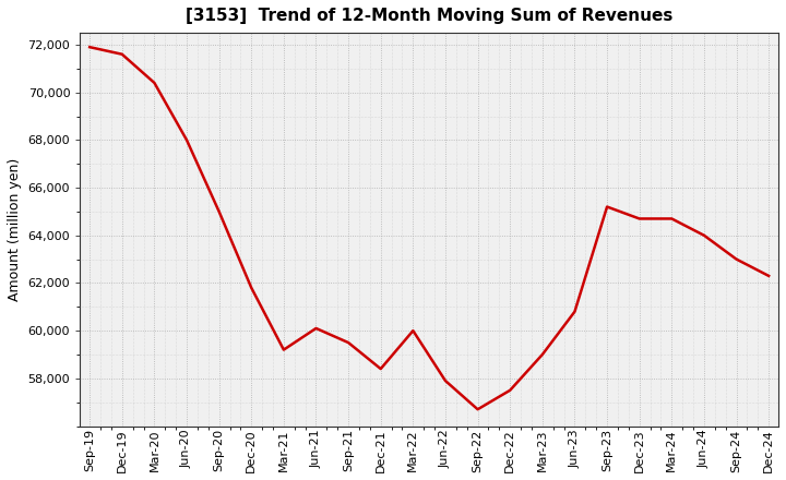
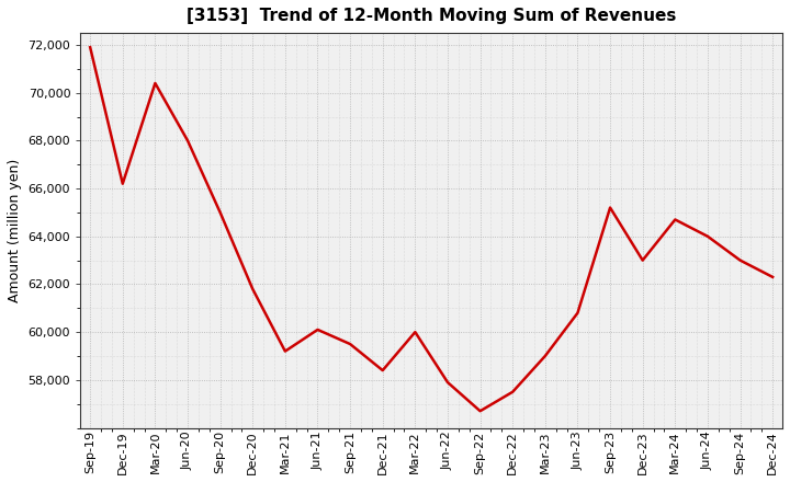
Dec-19: 71,600 -> 66,200
Dec-23: 64,700 -> 63,000
